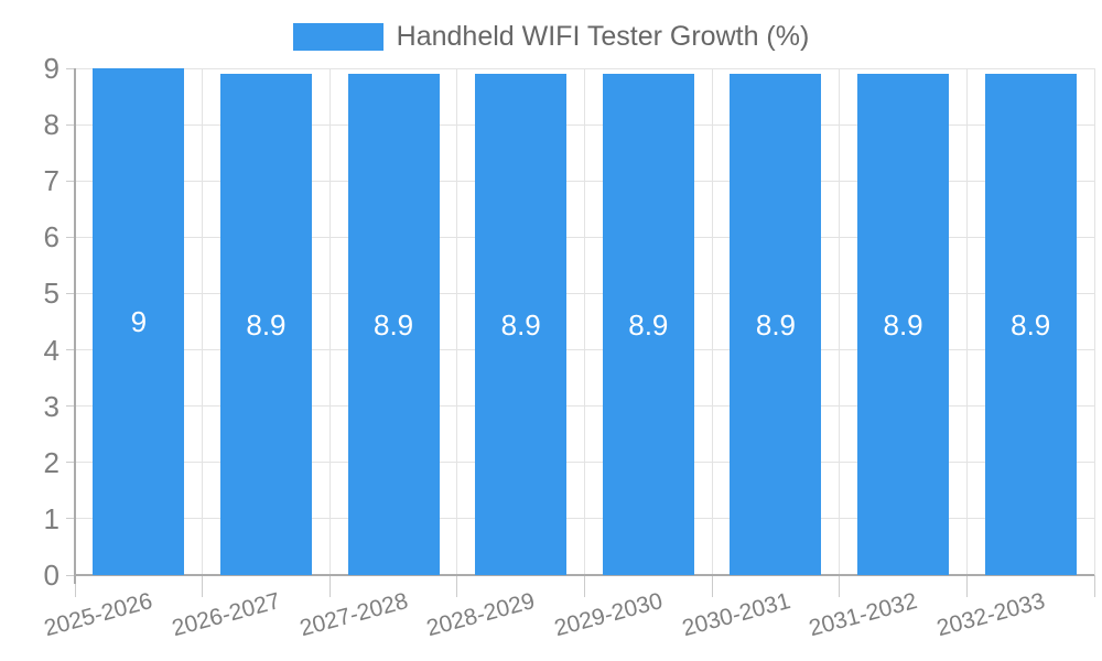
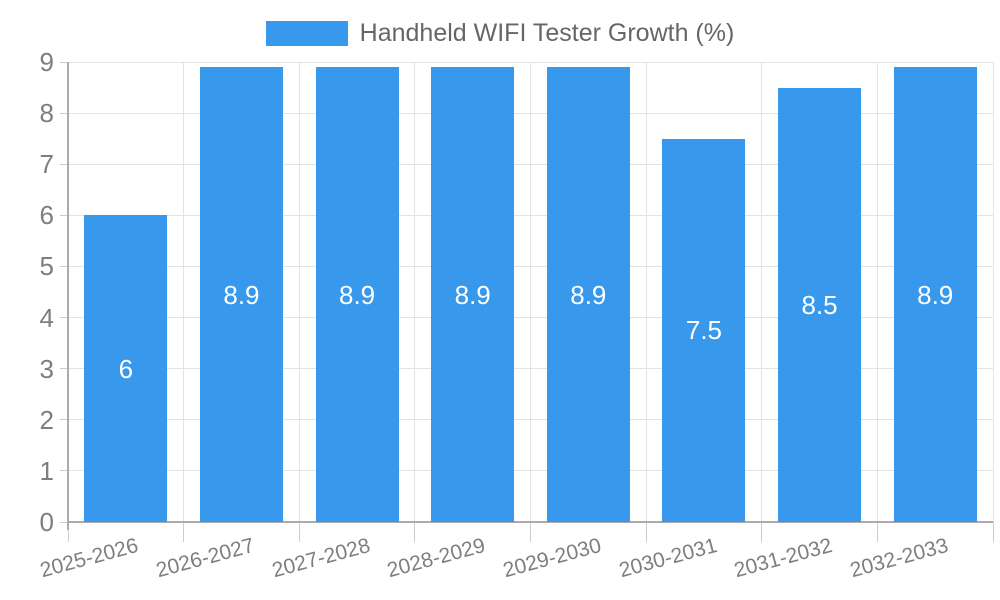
2025-2026: 9 -> 6
2030-2031: 8.9 -> 7.5
2031-2032: 8.9 -> 8.5
